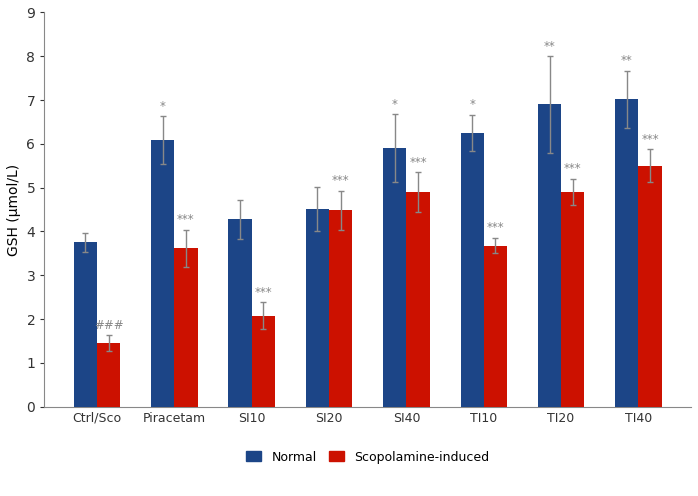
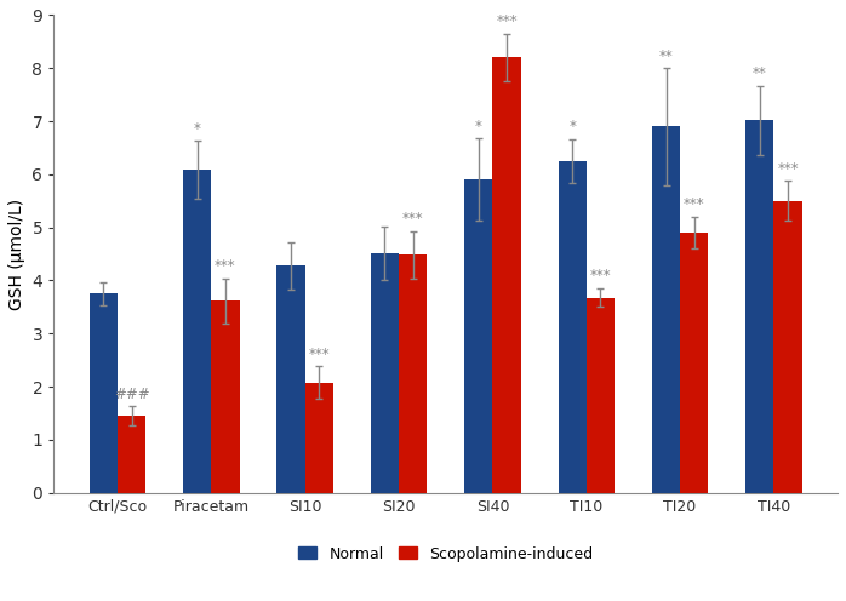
Scopolamine-induced/SI40: 4.90 -> 8.20
